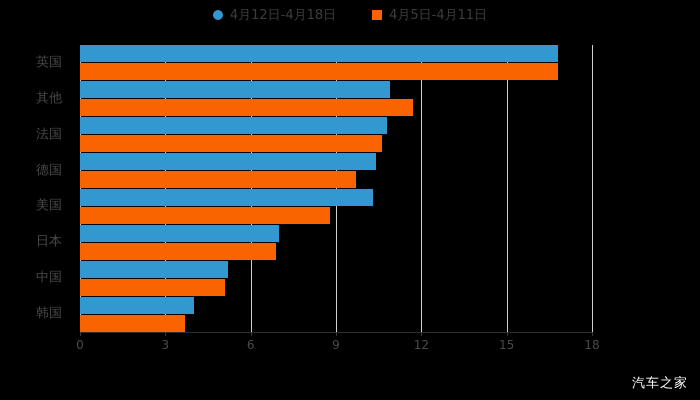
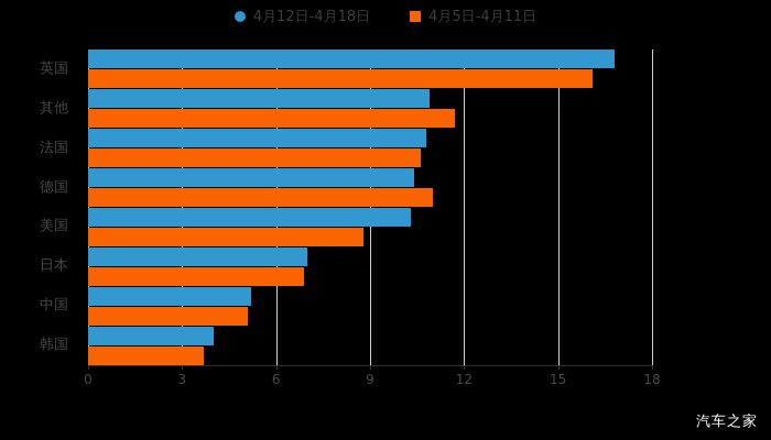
4月5日-4月11日/英国: 16.8 -> 16.1
4月5日-4月11日/德国: 9.7 -> 11.0
